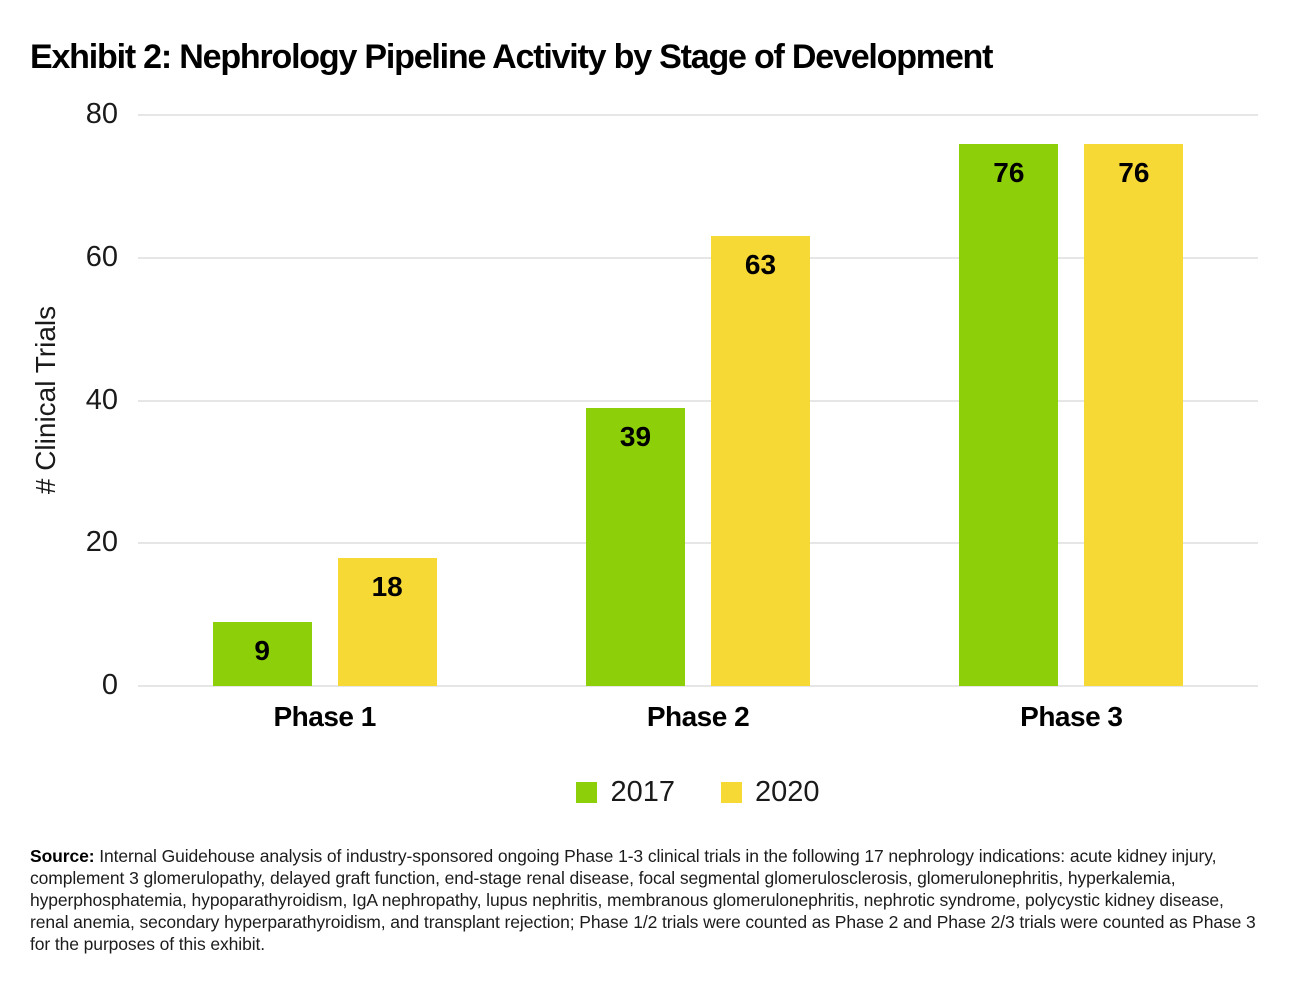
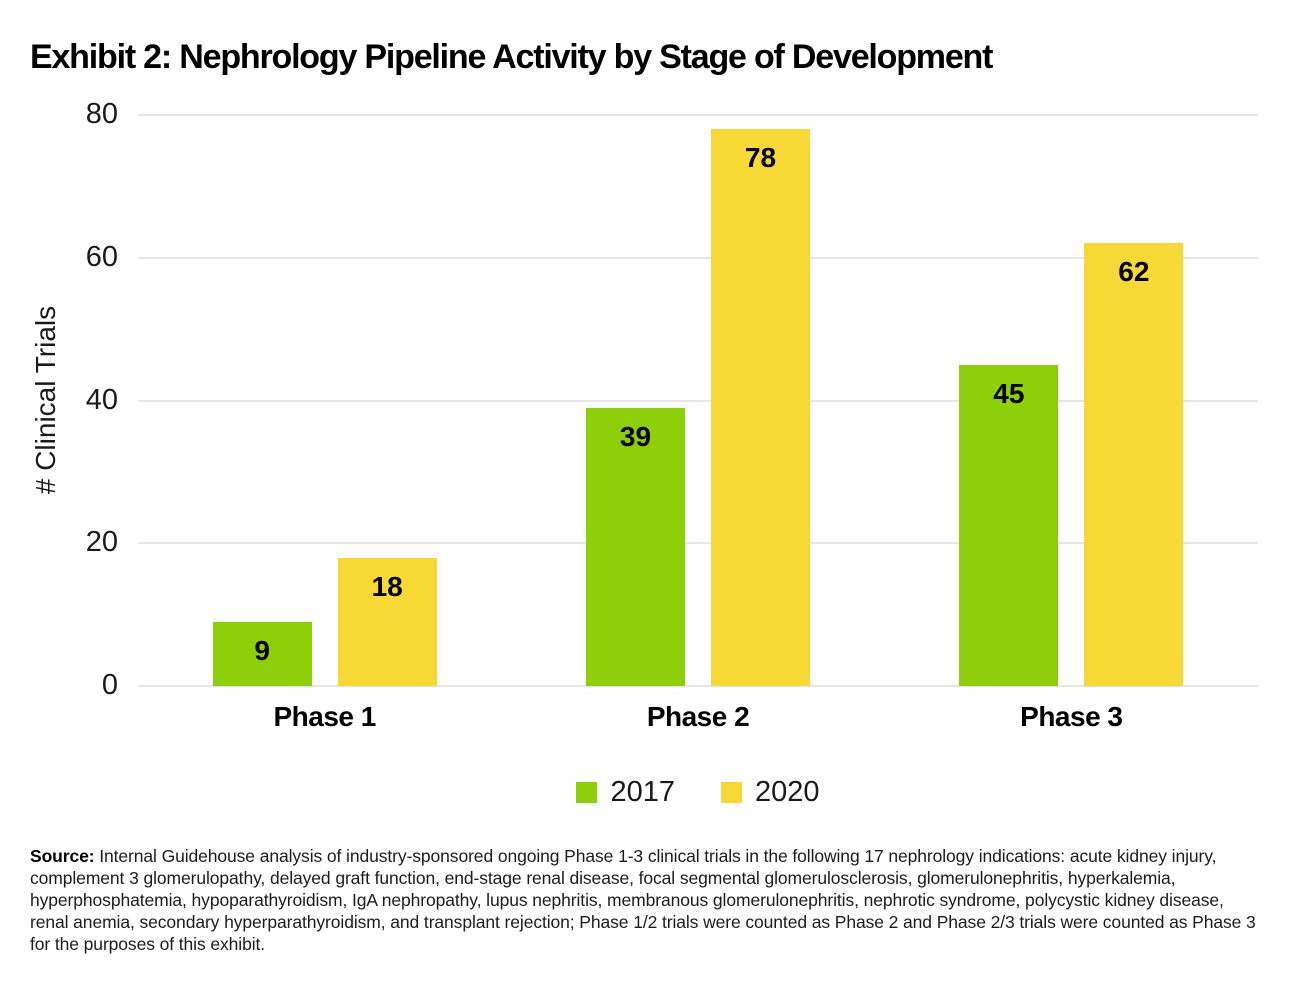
2020/Phase 2: 63 -> 78
2017/Phase 3: 76 -> 45
2020/Phase 3: 76 -> 62
